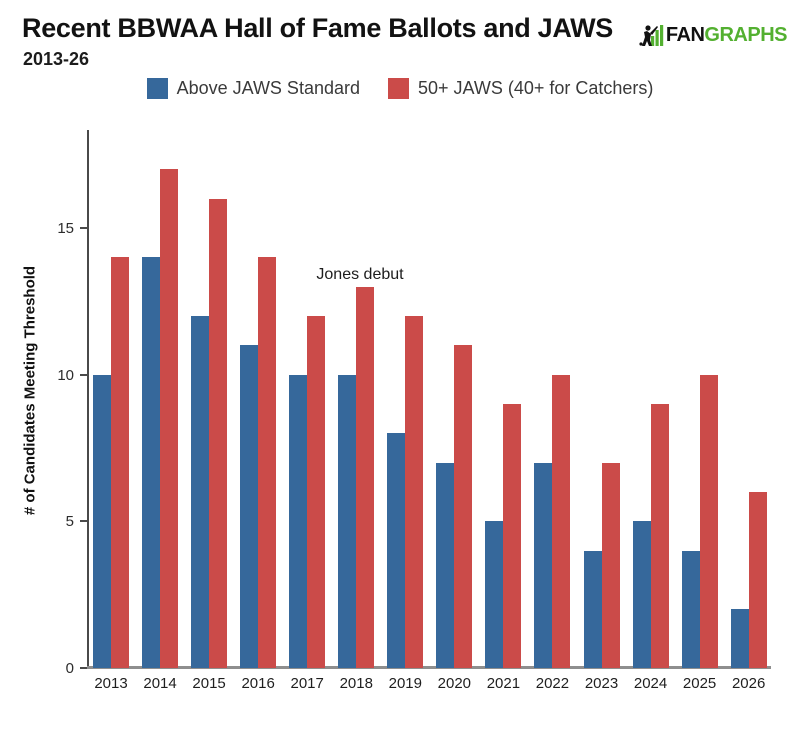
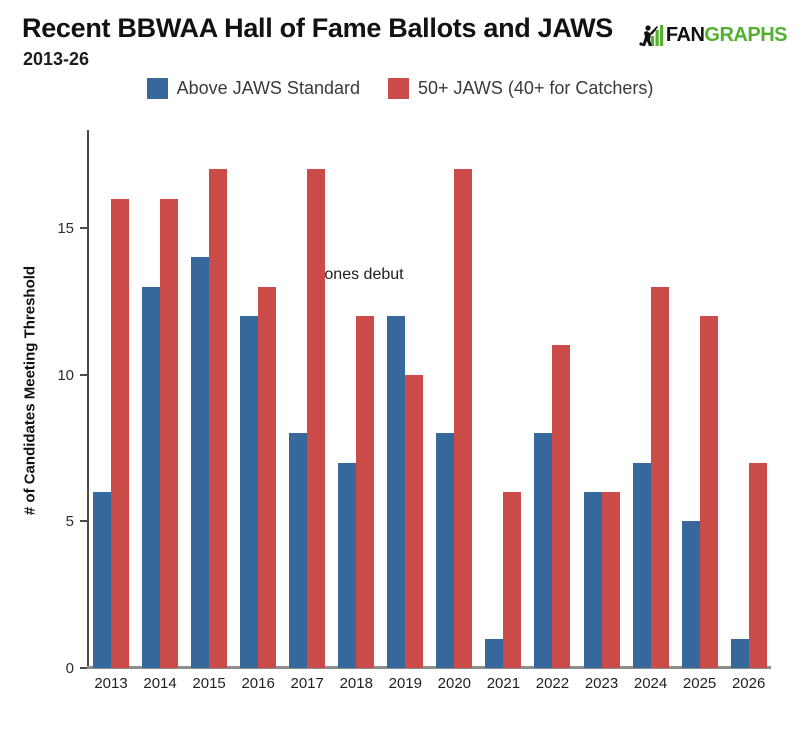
Above JAWS Standard/2013: 10 -> 6
50+ JAWS (40+ for Catchers)/2013: 14 -> 16
Above JAWS Standard/2014: 14 -> 13
50+ JAWS (40+ for Catchers)/2014: 17 -> 16
Above JAWS Standard/2015: 12 -> 14
50+ JAWS (40+ for Catchers)/2015: 16 -> 17
Above JAWS Standard/2016: 11 -> 12
50+ JAWS (40+ for Catchers)/2016: 14 -> 13
Above JAWS Standard/2017: 10 -> 8
50+ JAWS (40+ for Catchers)/2017: 12 -> 17
Above JAWS Standard/2018: 10 -> 7
50+ JAWS (40+ for Catchers)/2018: 13 -> 12
Above JAWS Standard/2019: 8 -> 12
50+ JAWS (40+ for Catchers)/2019: 12 -> 10
Above JAWS Standard/2020: 7 -> 8
50+ JAWS (40+ for Catchers)/2020: 11 -> 17
Above JAWS Standard/2021: 5 -> 1
50+ JAWS (40+ for Catchers)/2021: 9 -> 6
Above JAWS Standard/2022: 7 -> 8
50+ JAWS (40+ for Catchers)/2022: 10 -> 11
Above JAWS Standard/2023: 4 -> 6
50+ JAWS (40+ for Catchers)/2023: 7 -> 6
Above JAWS Standard/2024: 5 -> 7
50+ JAWS (40+ for Catchers)/2024: 9 -> 13
Above JAWS Standard/2025: 4 -> 5
50+ JAWS (40+ for Catchers)/2025: 10 -> 12
Above JAWS Standard/2026: 2 -> 1
50+ JAWS (40+ for Catchers)/2026: 6 -> 7
